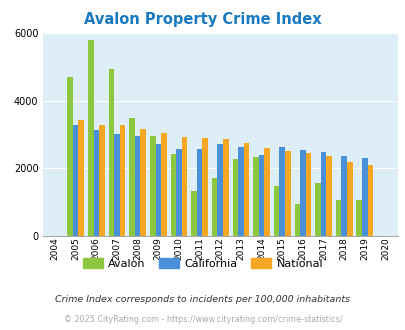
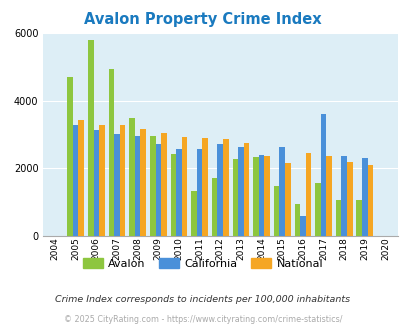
National/2014: 2610 -> 2350
National/2015: 2500 -> 2150
California/2016: 2530 -> 600
California/2017: 2480 -> 3600
